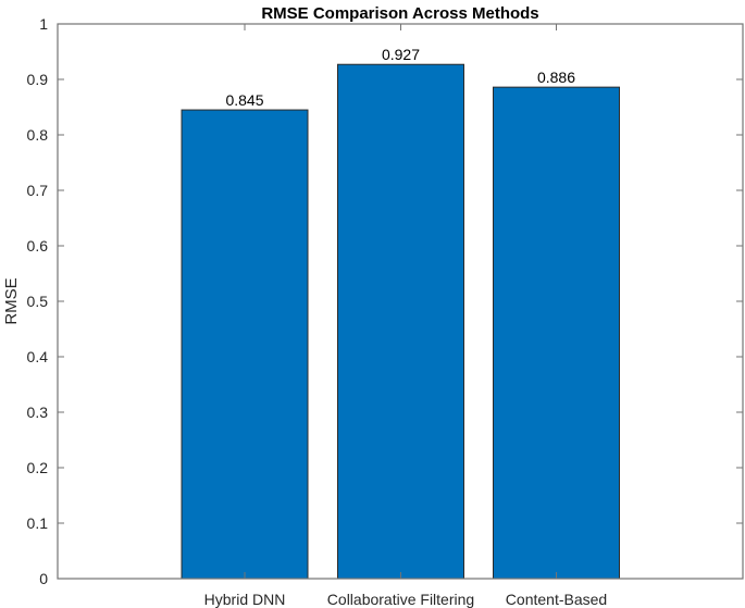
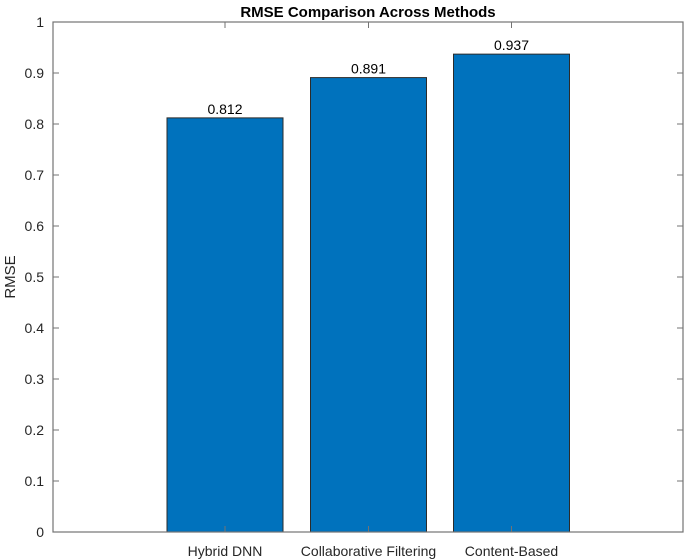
Hybrid DNN: 0.845 -> 0.812
Collaborative Filtering: 0.927 -> 0.891
Content-Based: 0.886 -> 0.937
